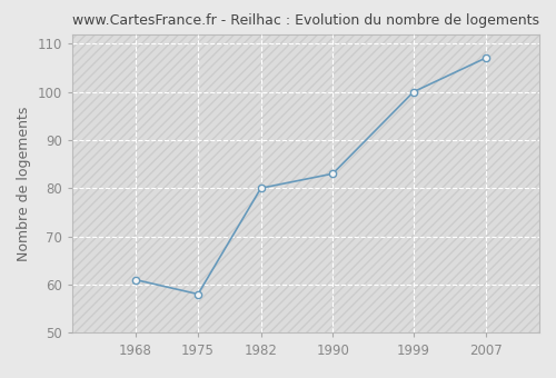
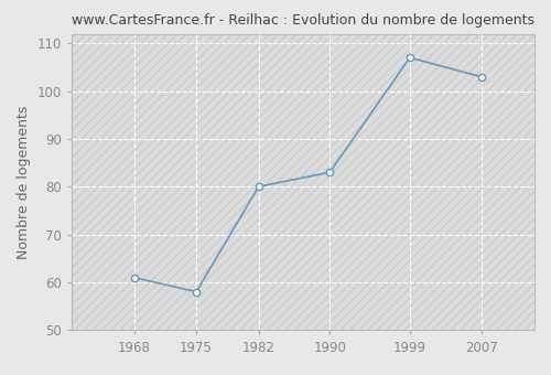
1999: 100 -> 107
2007: 107 -> 103
